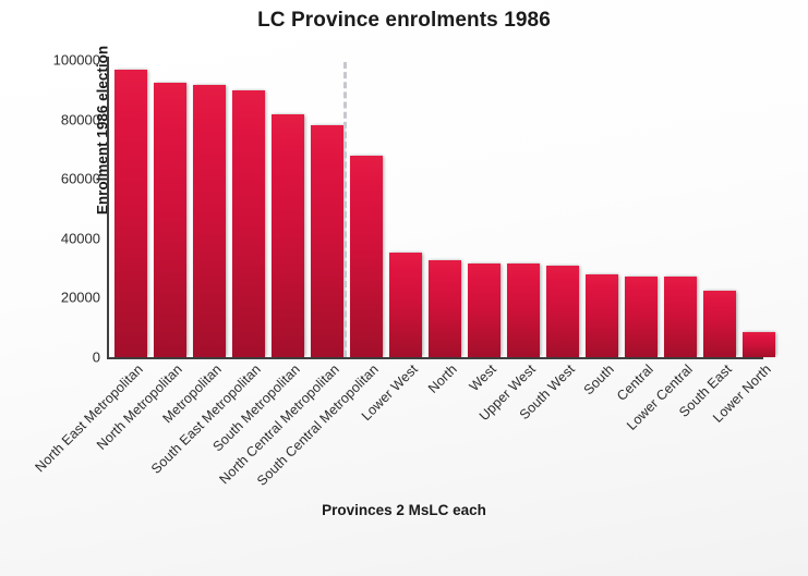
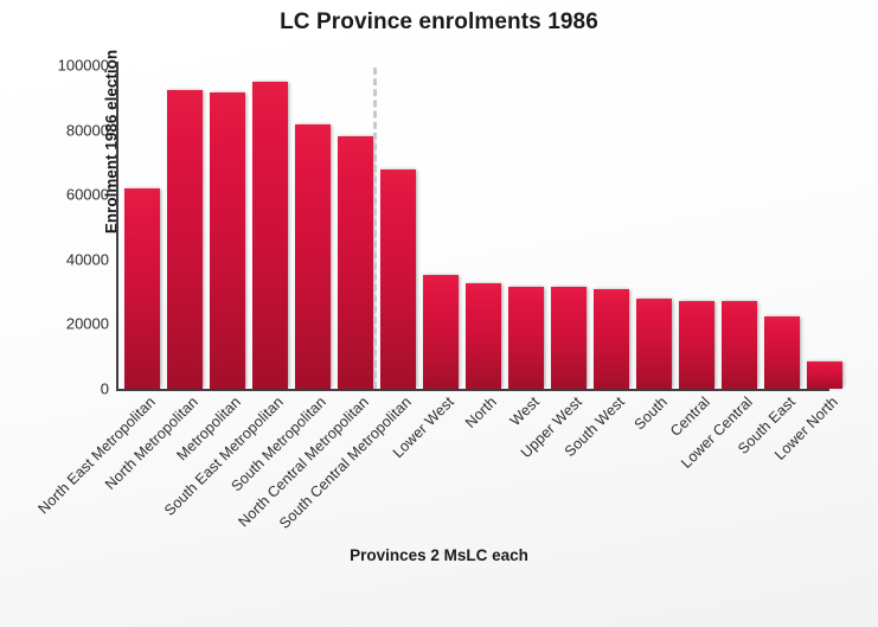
North East Metropolitan: 97000 -> 62000
South East Metropolitan: 90000 -> 95000
